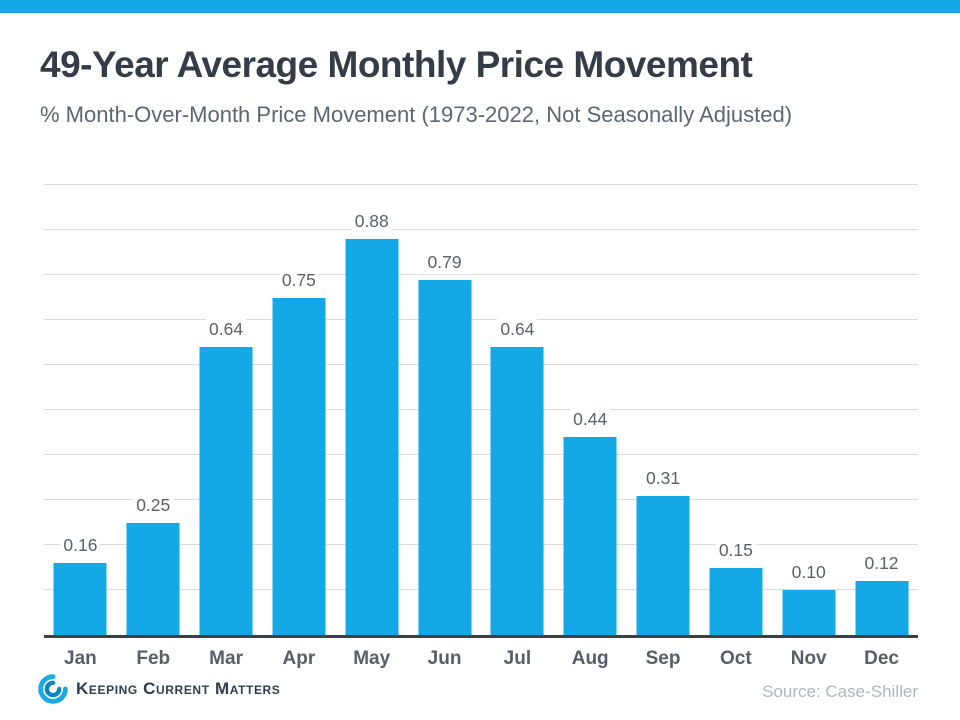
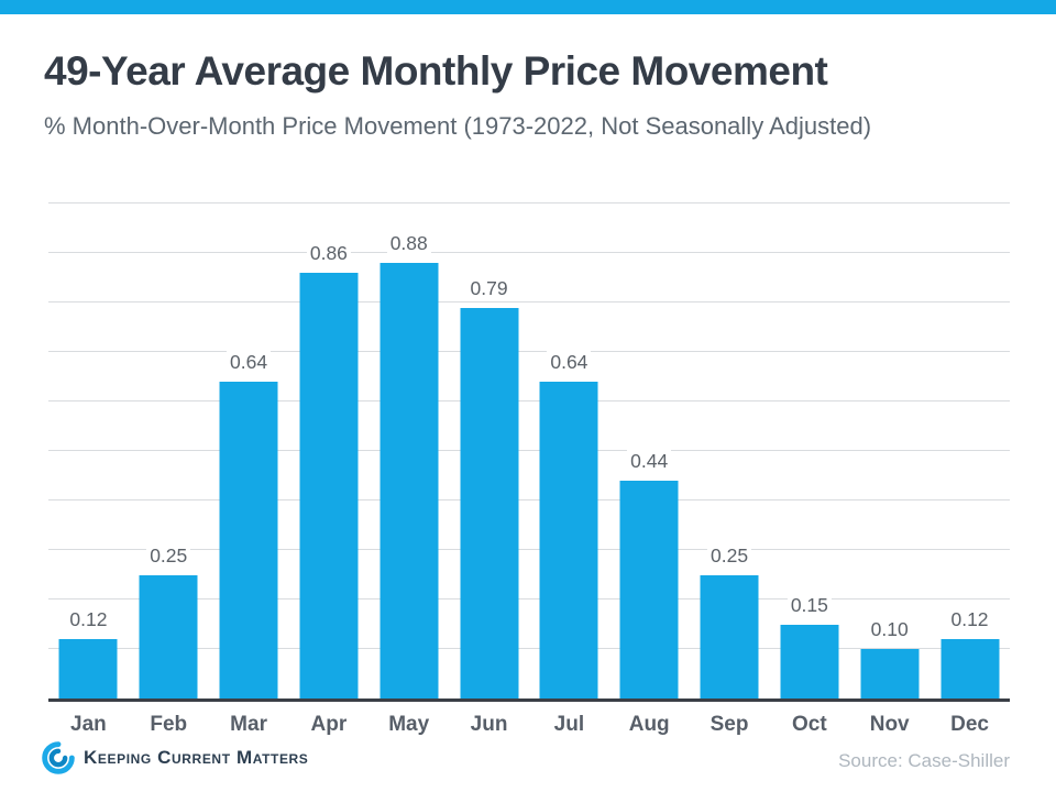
Jan: 0.16 -> 0.12
Apr: 0.75 -> 0.86
Sep: 0.31 -> 0.25
